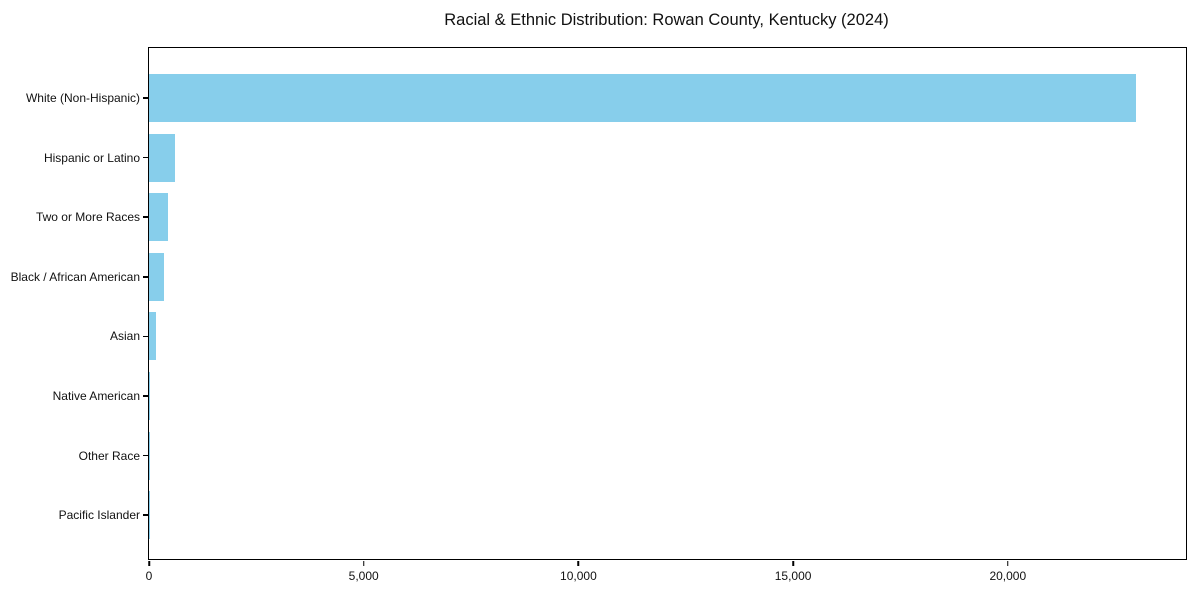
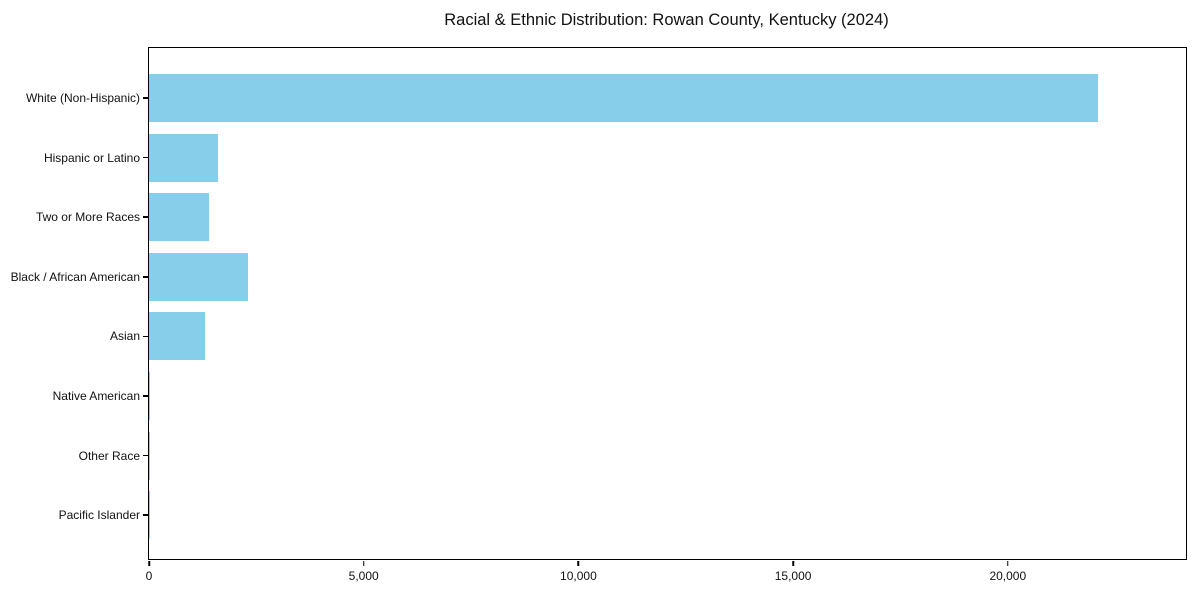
White (Non-Hispanic): 23000 -> 22100
Hispanic or Latino: 600 -> 1600
Two or More Races: 400 -> 1400
Black / African American: 400 -> 2300
Asian: 200 -> 1300
